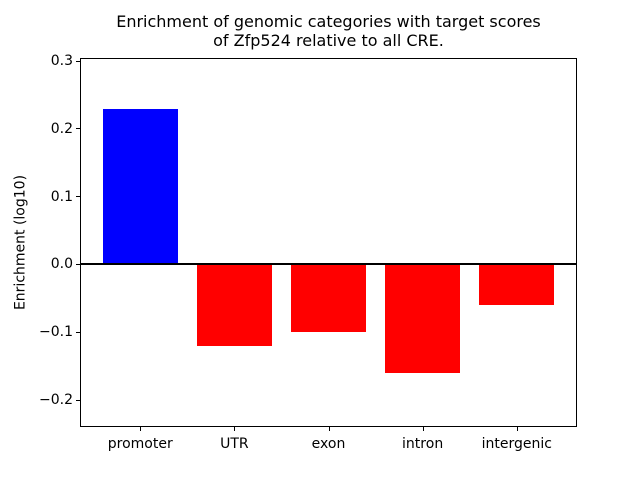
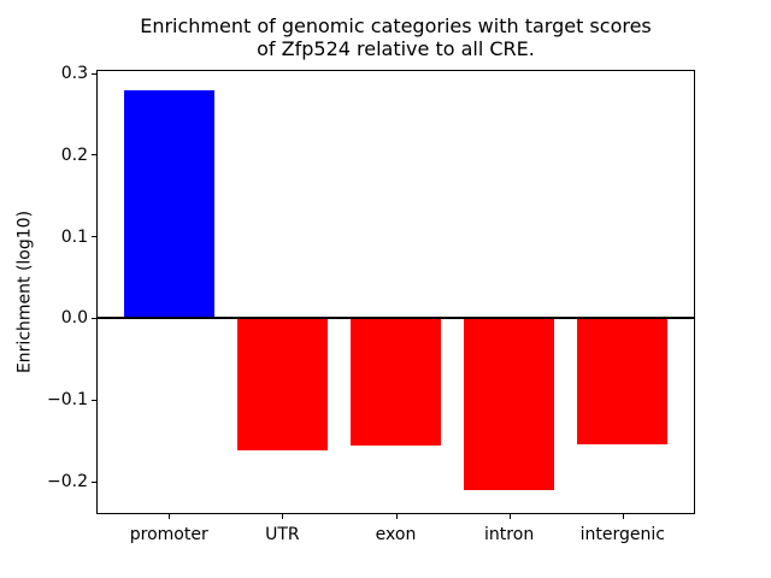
promoter: 0.23 -> 0.28
UTR: -0.12 -> -0.16
exon: -0.10 -> -0.16
intron: -0.16 -> -0.21
intergenic: -0.06 -> -0.15
